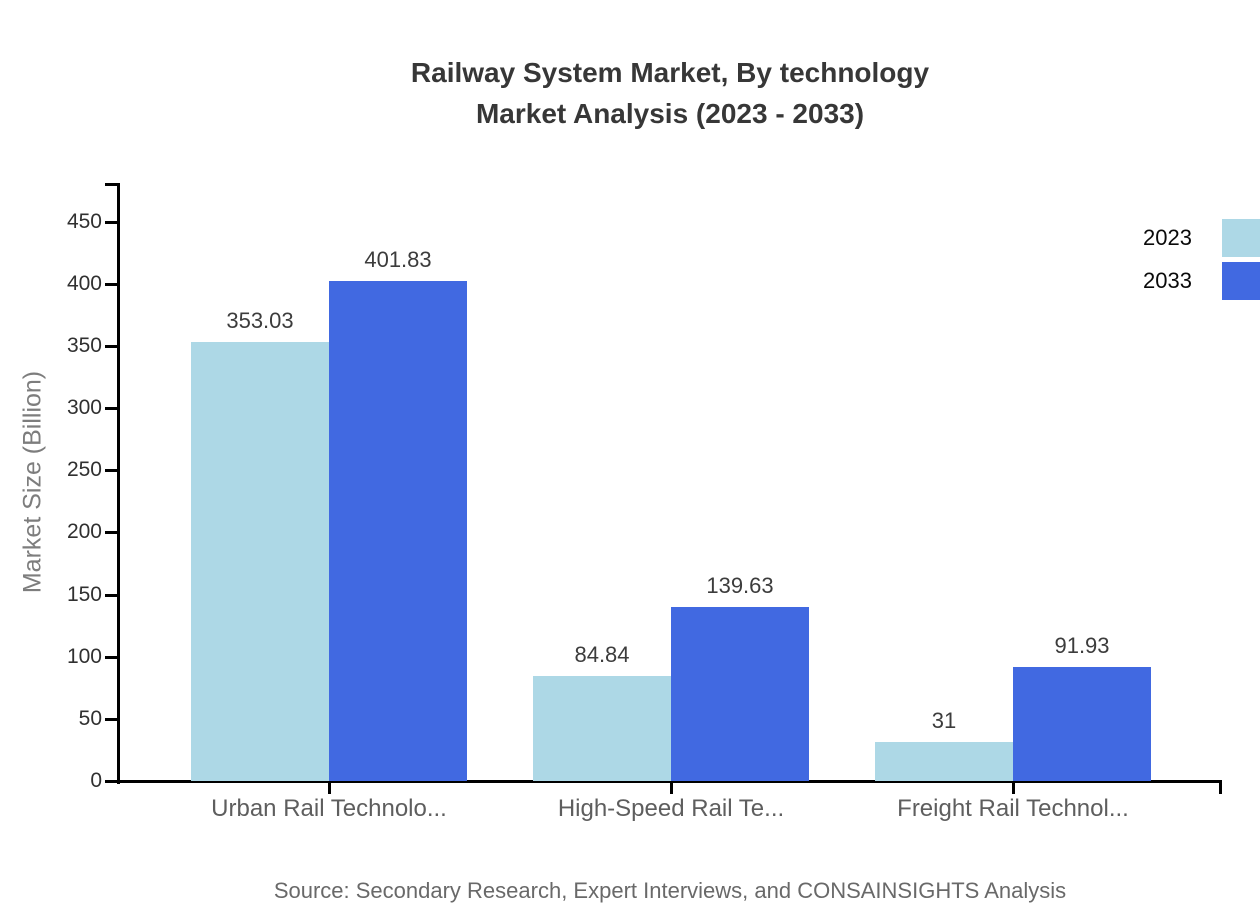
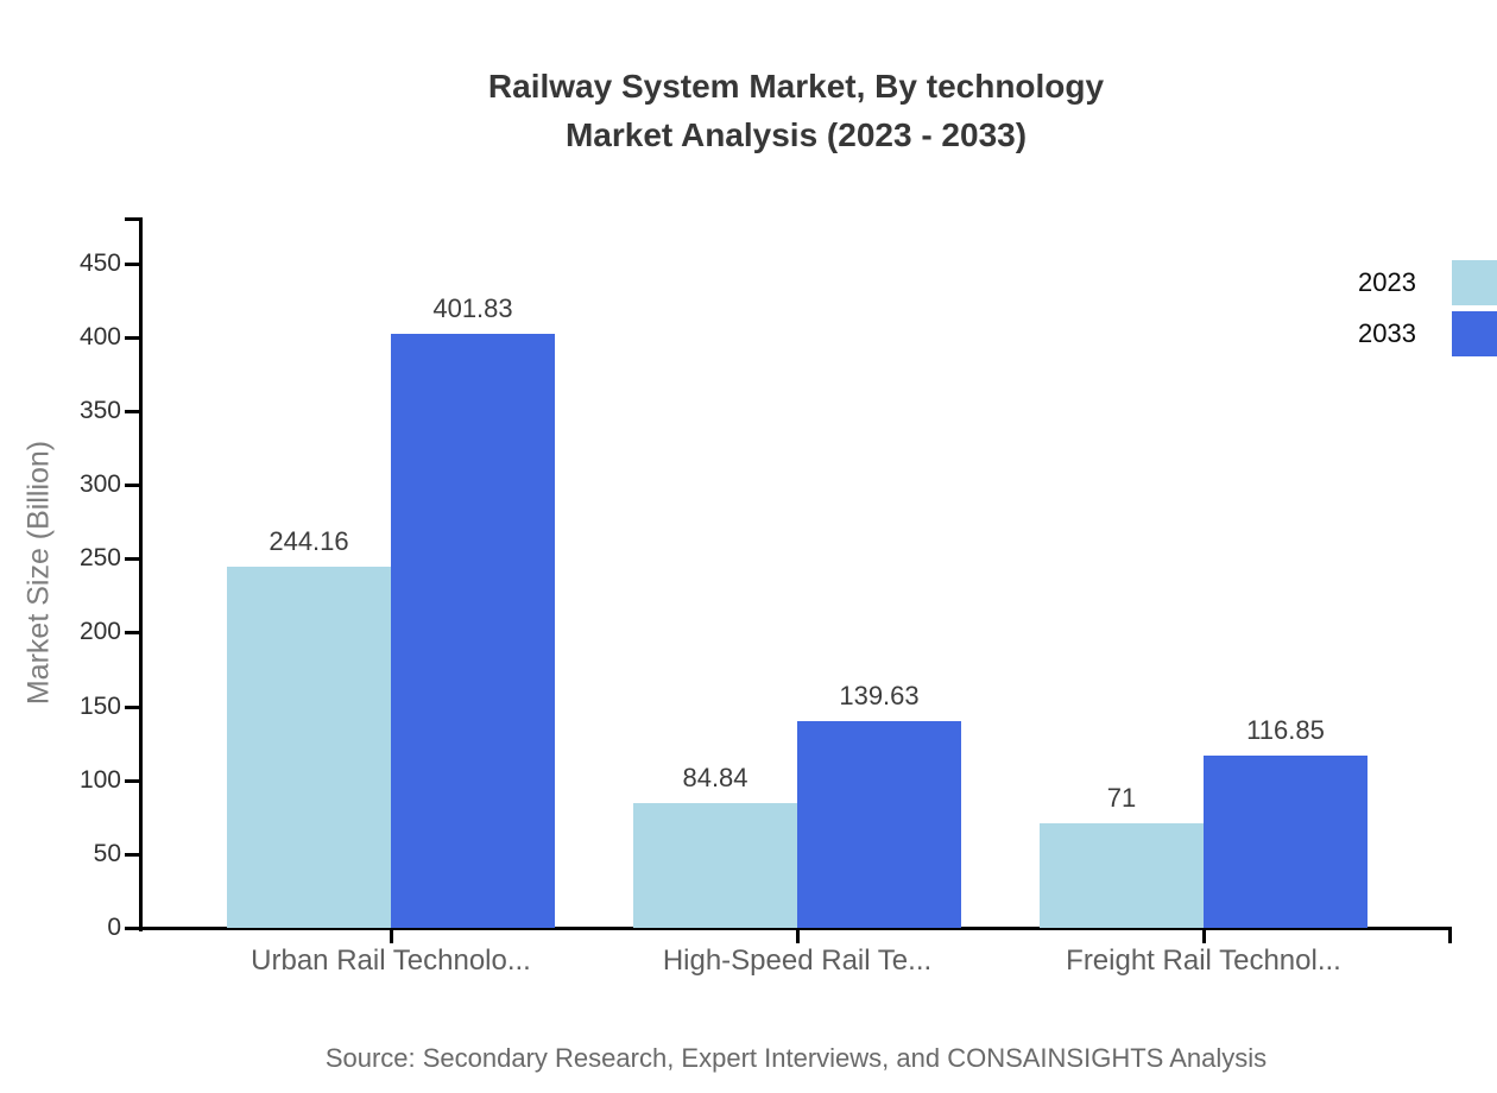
2023/Urban Rail Technolo...: 353.03 -> 244.16
2023/Freight Rail Technol...: 31 -> 71
2033/Freight Rail Technol...: 91.93 -> 116.85
